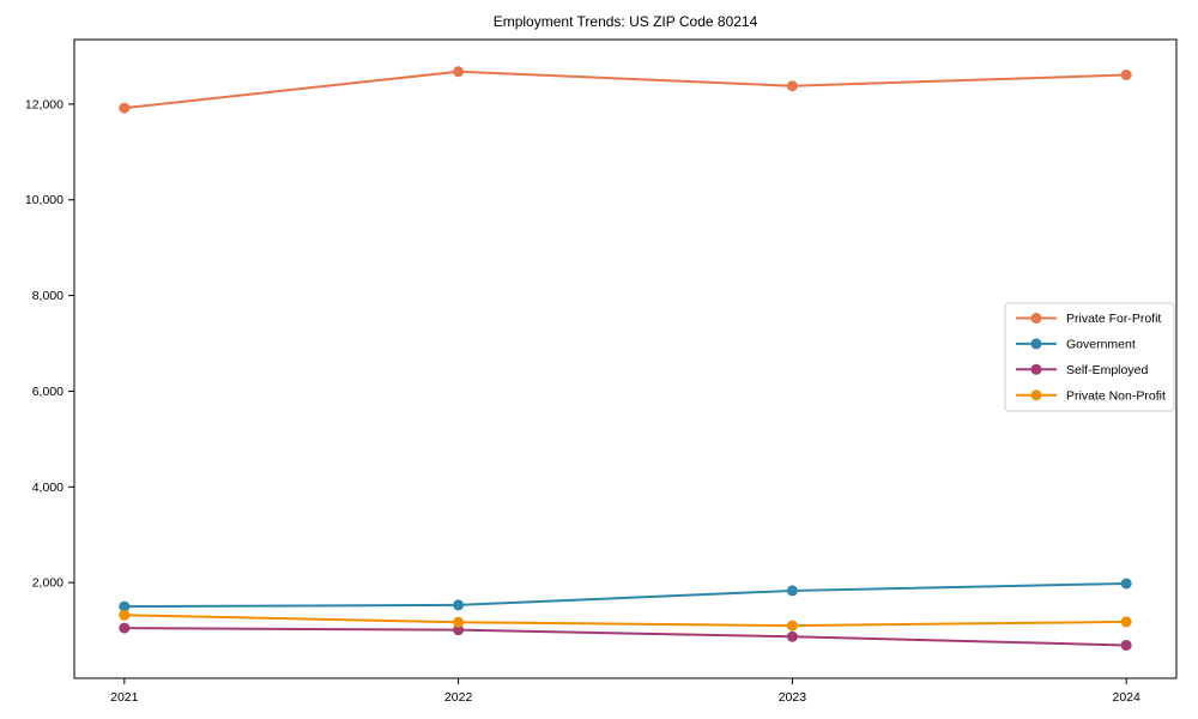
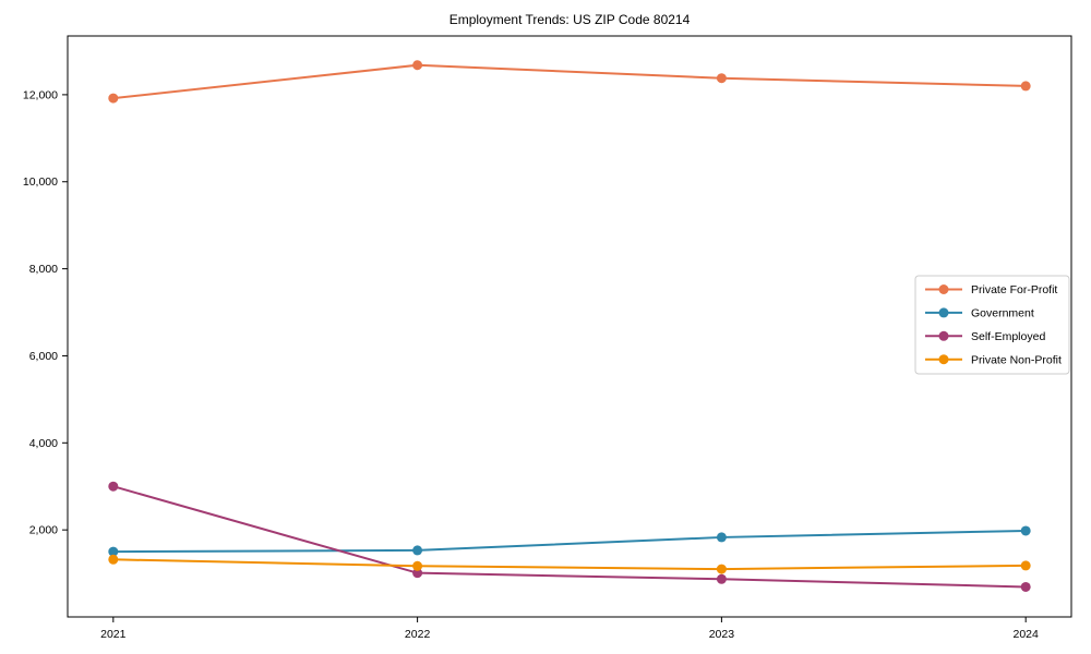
Self-Employed/2021: 1000 -> 3000
Private For-Profit/2024: 12600 -> 12200
